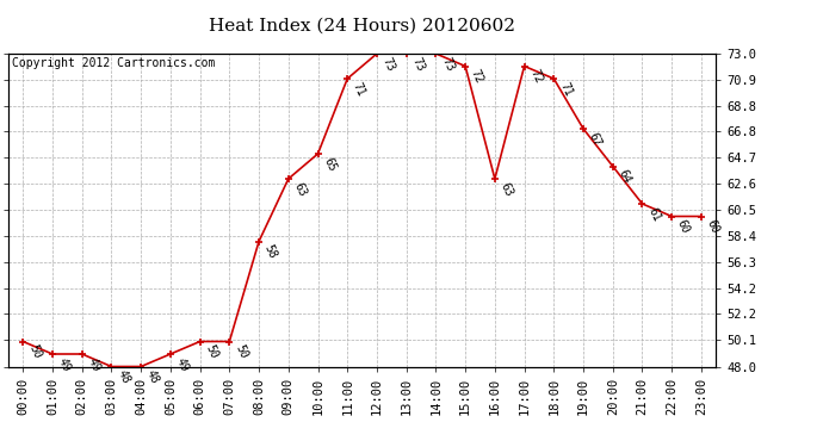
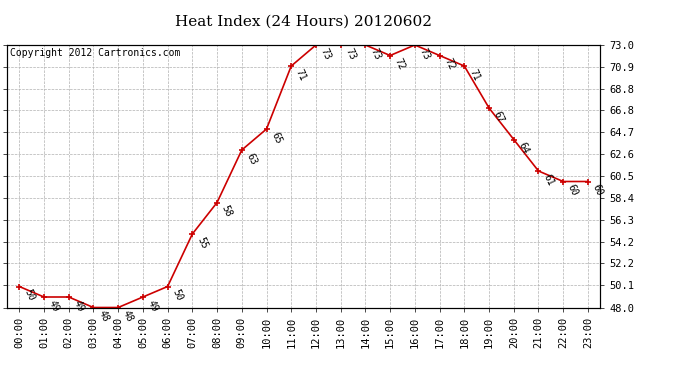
07:00: 50 -> 55
16:00: 63 -> 73
